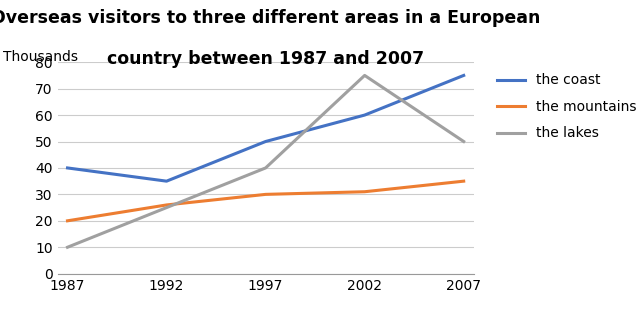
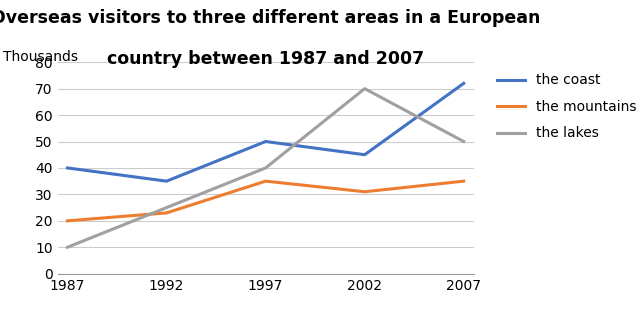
the mountains/1992: 26 -> 23
the mountains/1997: 30 -> 35
the coast/2002: 60 -> 45
the lakes/2002: 75 -> 70
the coast/2007: 75 -> 72
